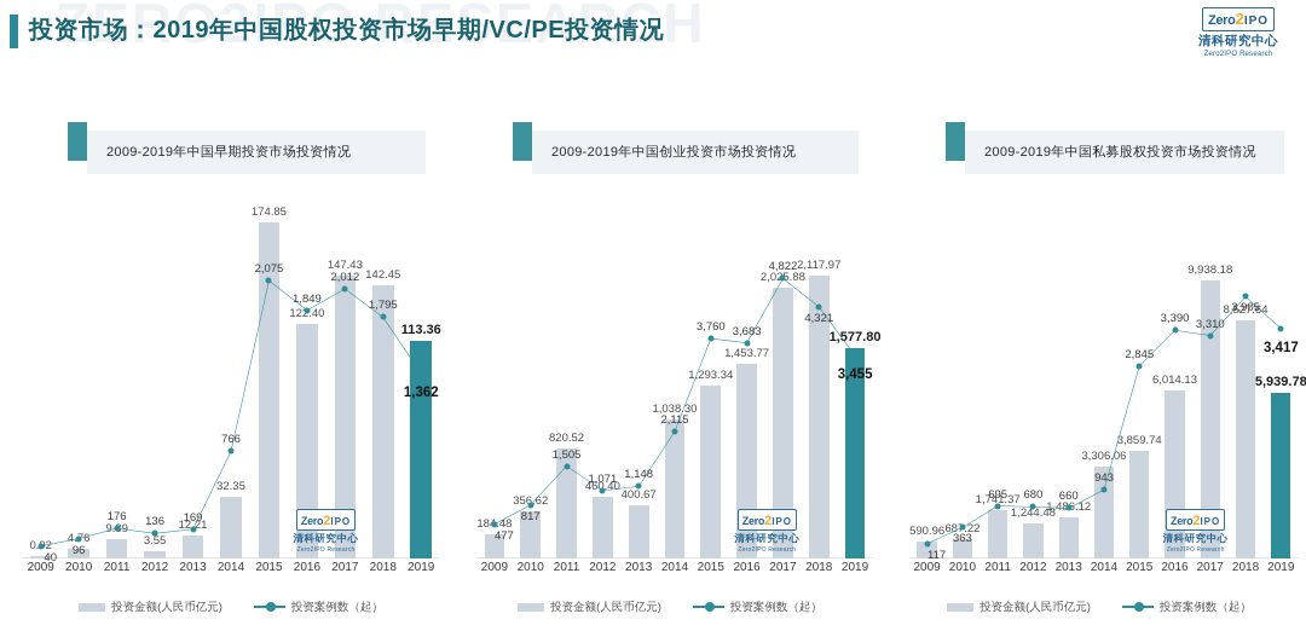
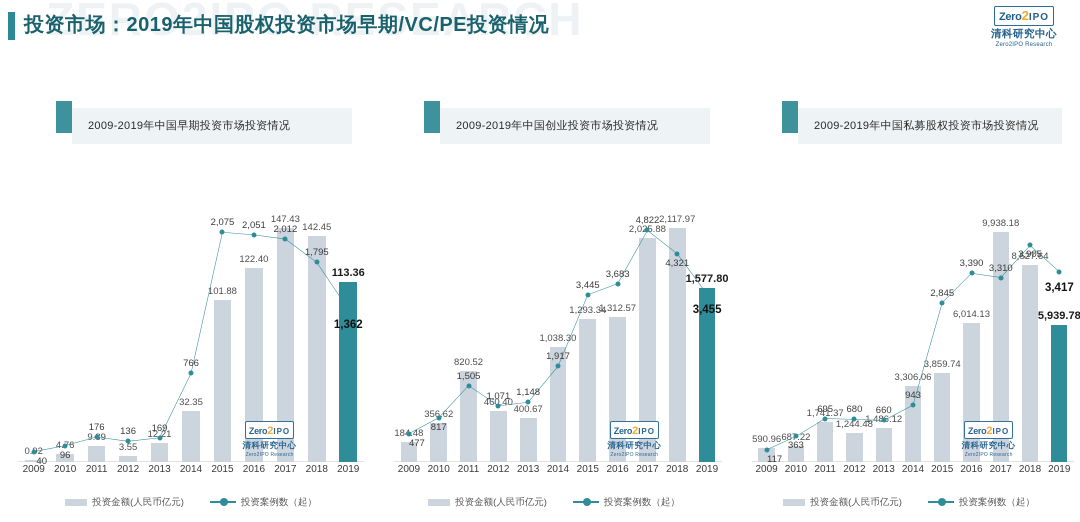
2009-2019年中国早期投资市场投资情况/投资金额(人民币亿元)/2015: 174.85 -> 101.88
2009-2019年中国早期投资市场投资情况/投资案例数（起）/2016: 1,849 -> 2,051
2009-2019年中国创业投资市场投资情况/投资案例数（起）/2014: 2,115 -> 1,917
2009-2019年中国创业投资市场投资情况/投资案例数（起）/2015: 3,760 -> 3,445
2009-2019年中国创业投资市场投资情况/投资金额(人民币亿元)/2016: 1,453.77 -> 1,312.57
